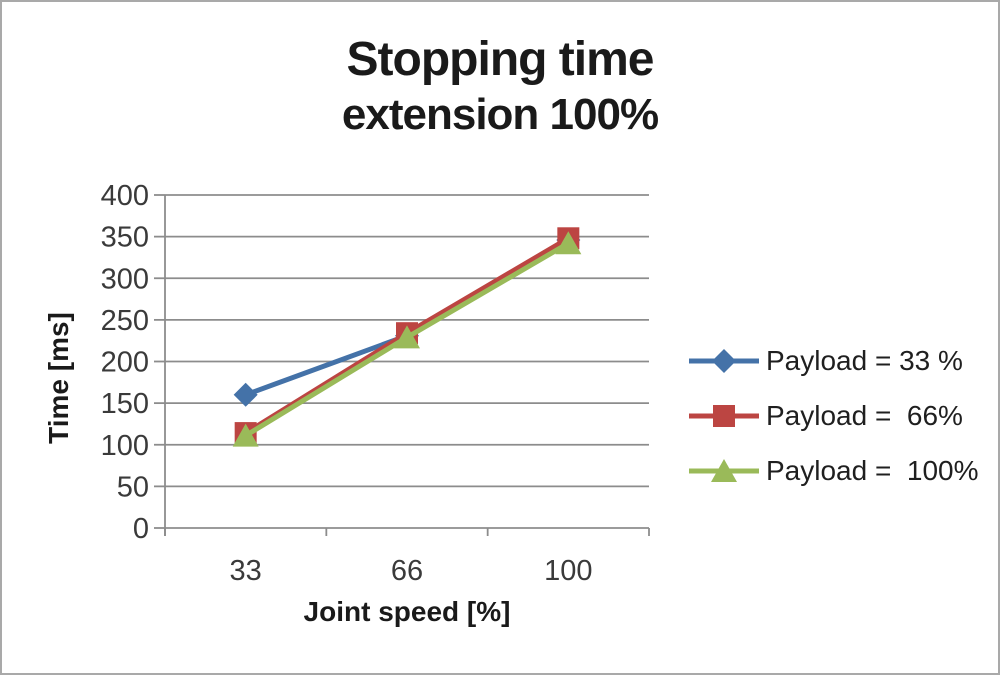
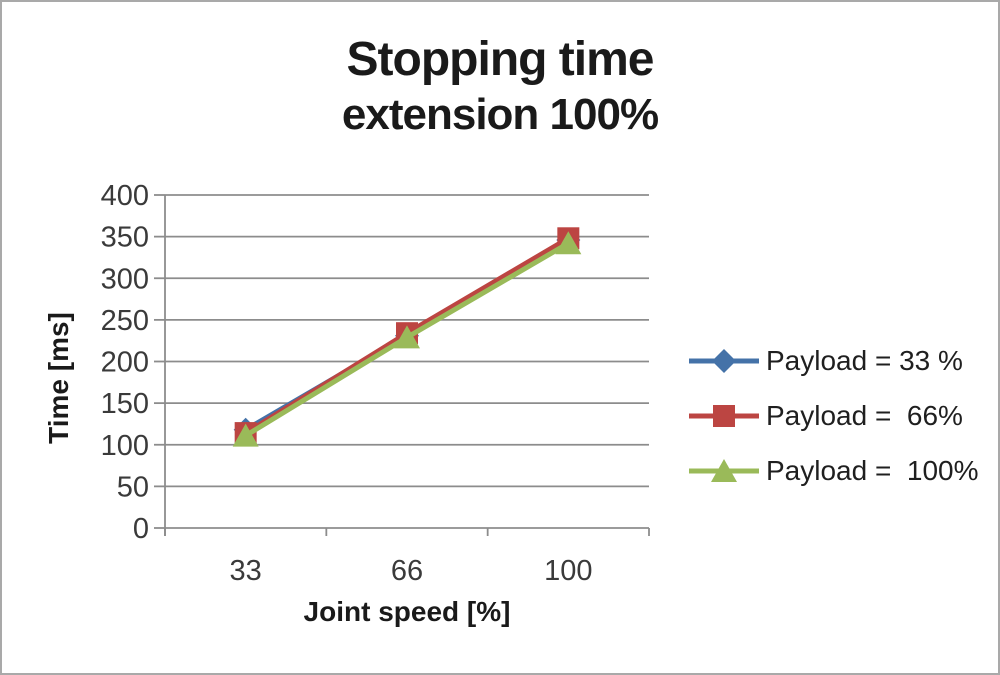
Payload = 33 %/33: 160 -> 120
